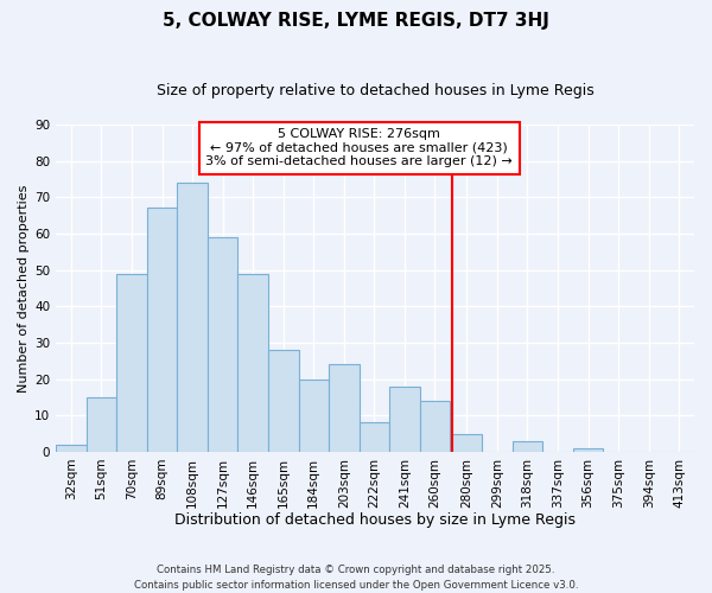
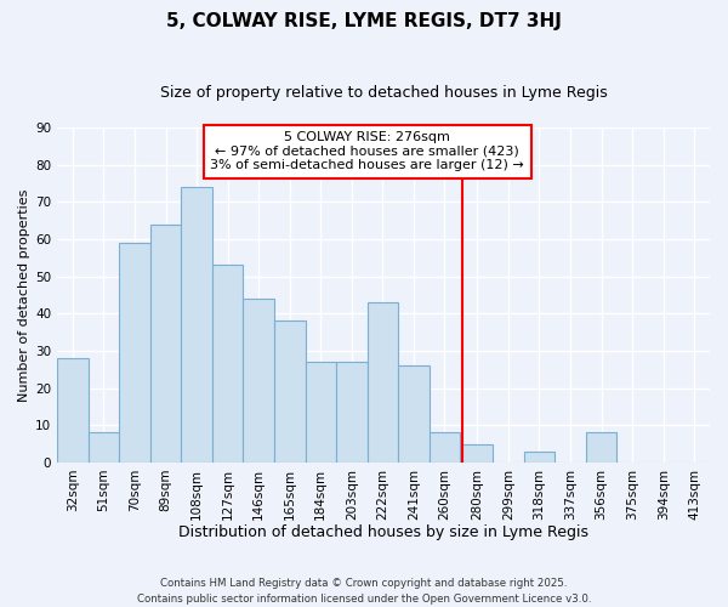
32sqm: 2 -> 28
51sqm: 15 -> 8
70sqm: 49 -> 59
89sqm: 67 -> 64
127sqm: 59 -> 53
146sqm: 49 -> 44
165sqm: 28 -> 38
184sqm: 20 -> 27
203sqm: 24 -> 27
222sqm: 8 -> 43
241sqm: 18 -> 26
260sqm: 14 -> 8
356sqm: 1 -> 8
